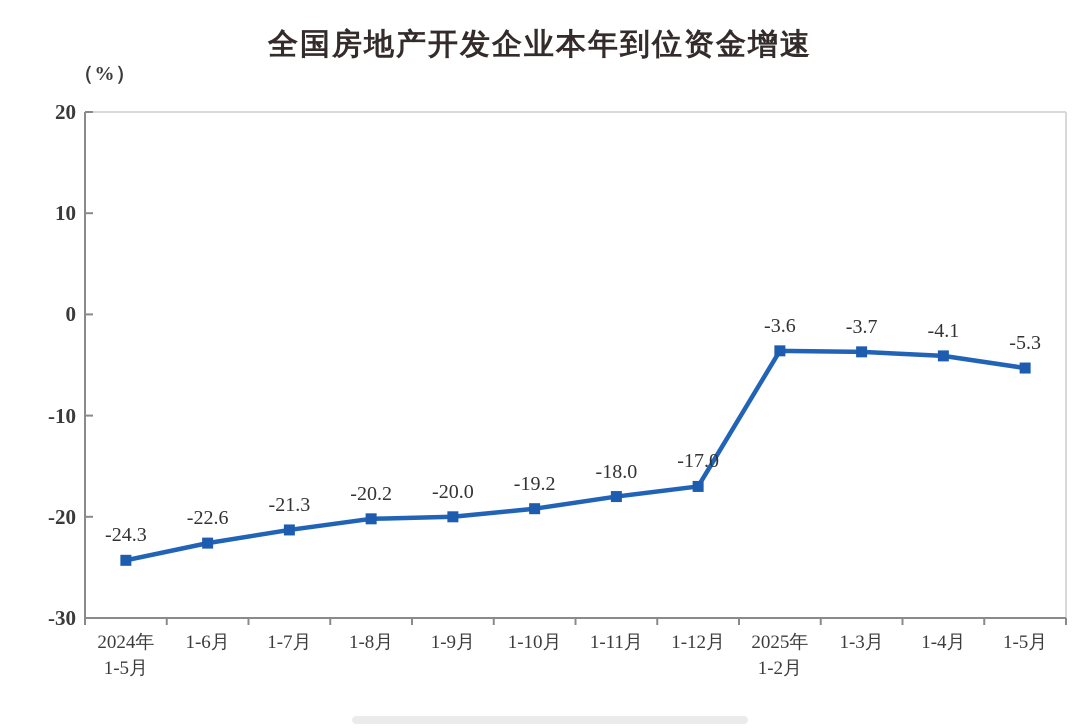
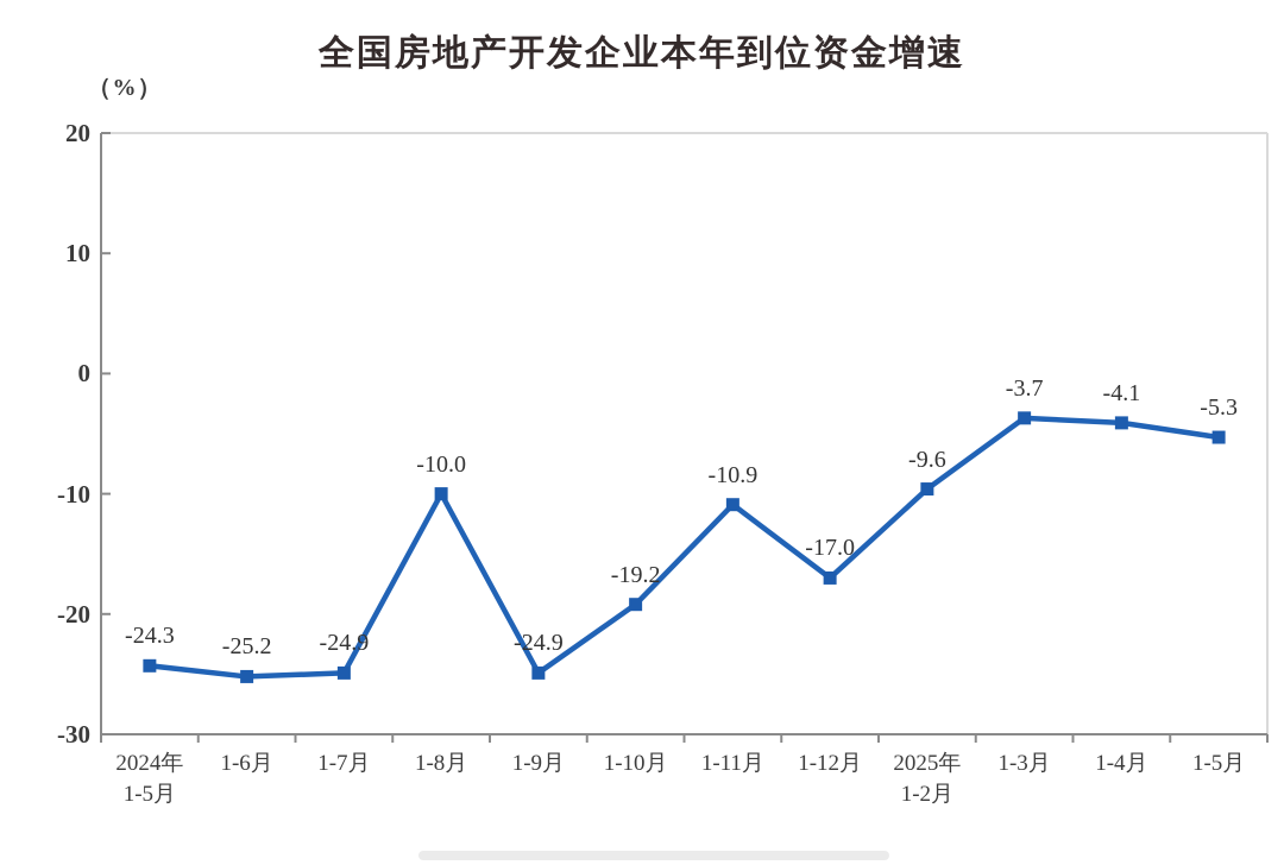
1-6月: -22.6 -> -25.2
1-7月: -21.3 -> -24.9
1-8月: -20.2 -> -10.0
1-9月: -20.0 -> -24.9
1-11月: -18.0 -> -10.9
2025年 1-2月: -3.6 -> -9.6
